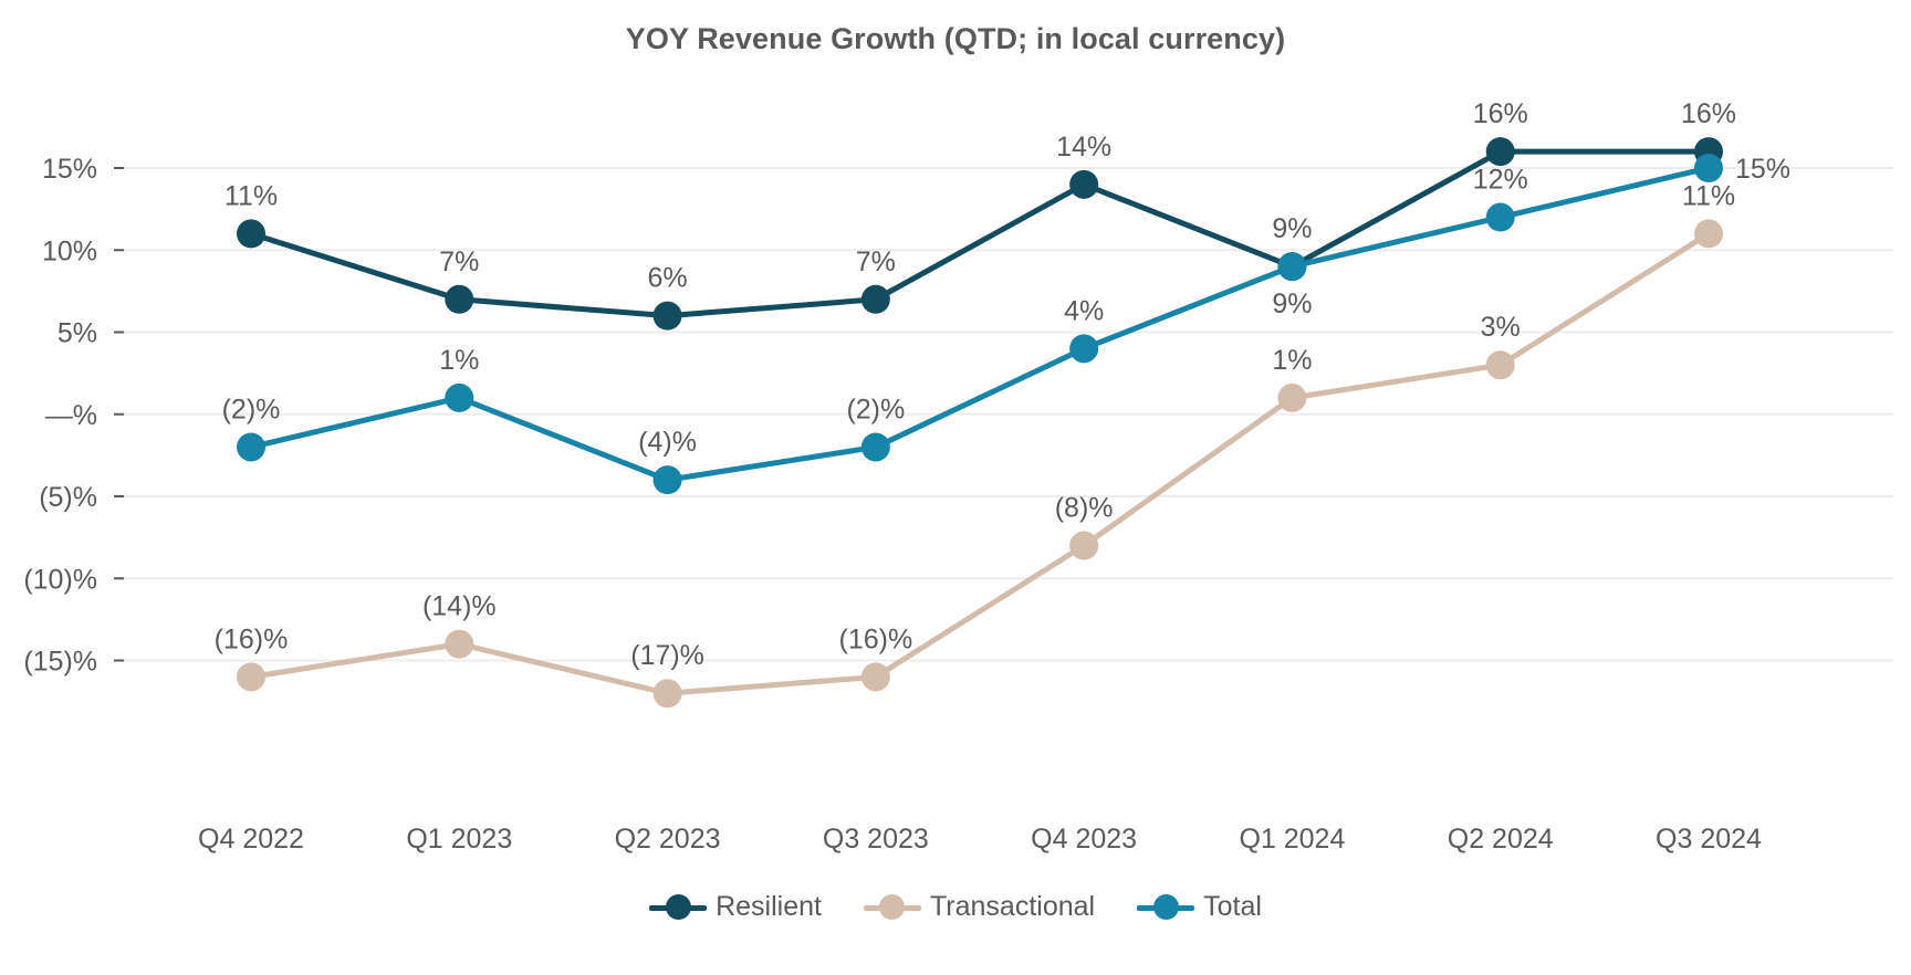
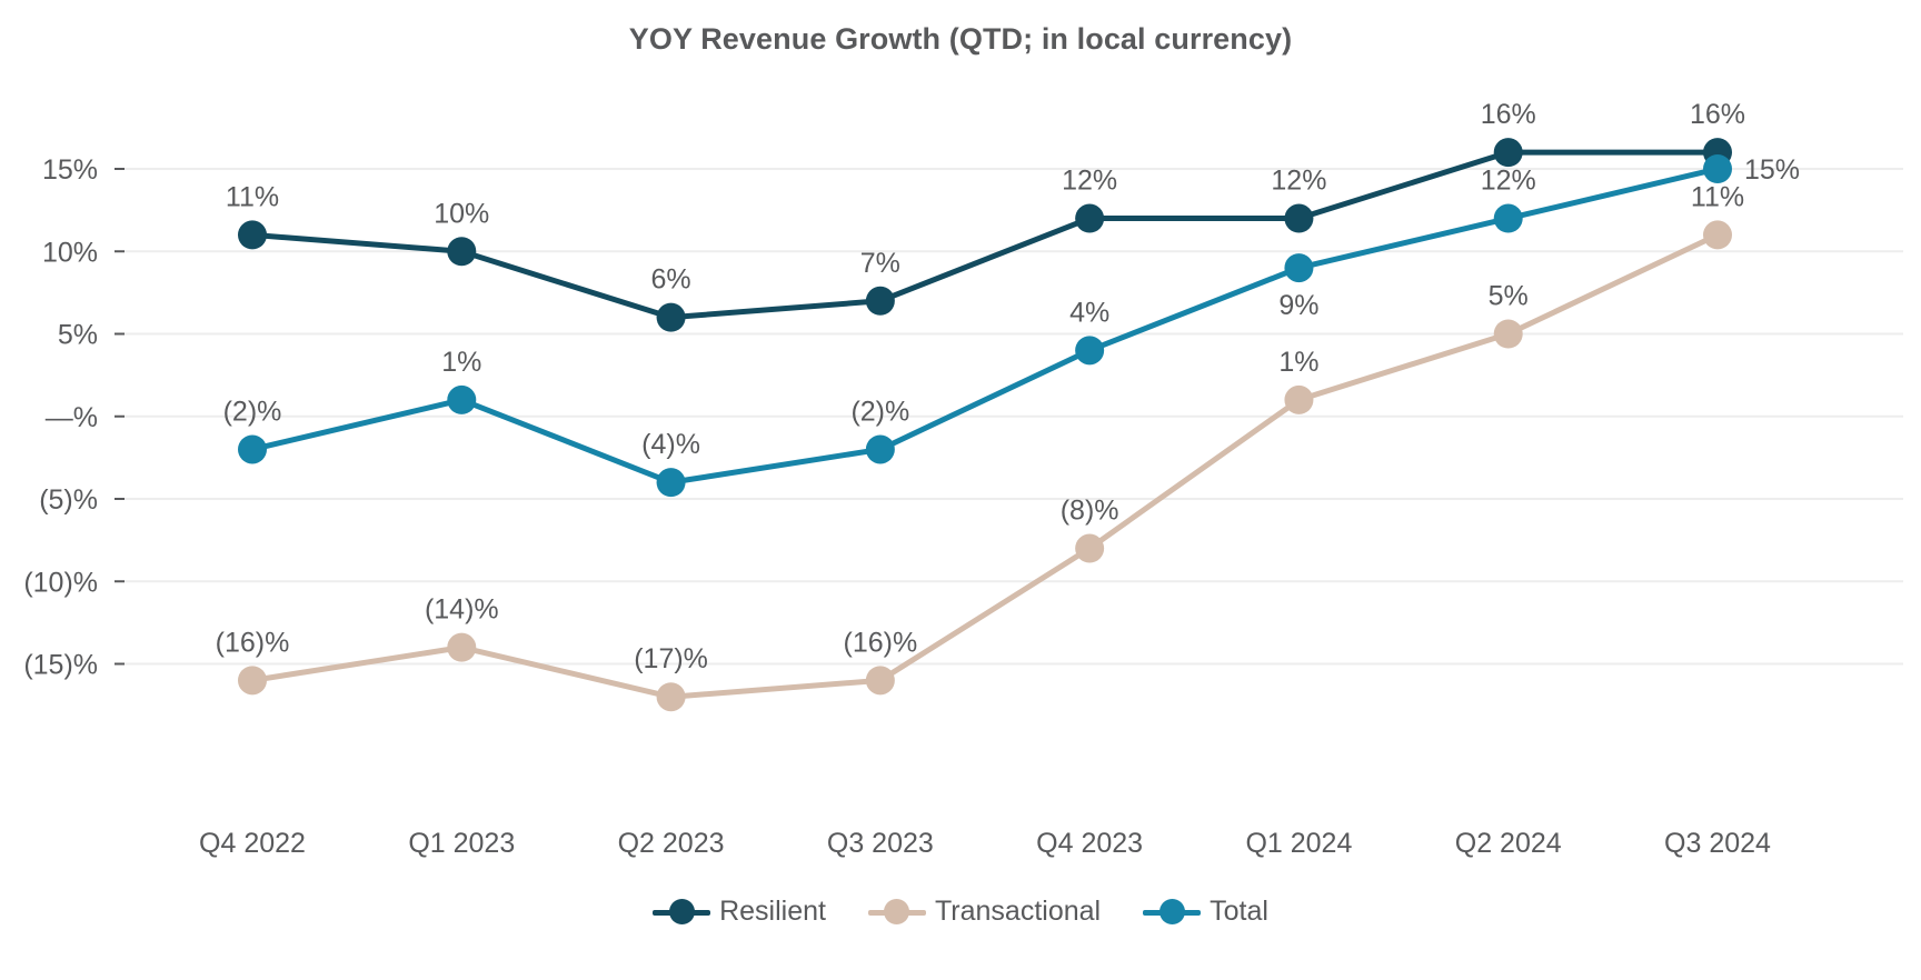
Resilient/Q1 2023: 7% -> 10%
Resilient/Q4 2023: 14% -> 12%
Resilient/Q1 2024: 9% -> 12%
Transactional/Q2 2024: 3% -> 5%
